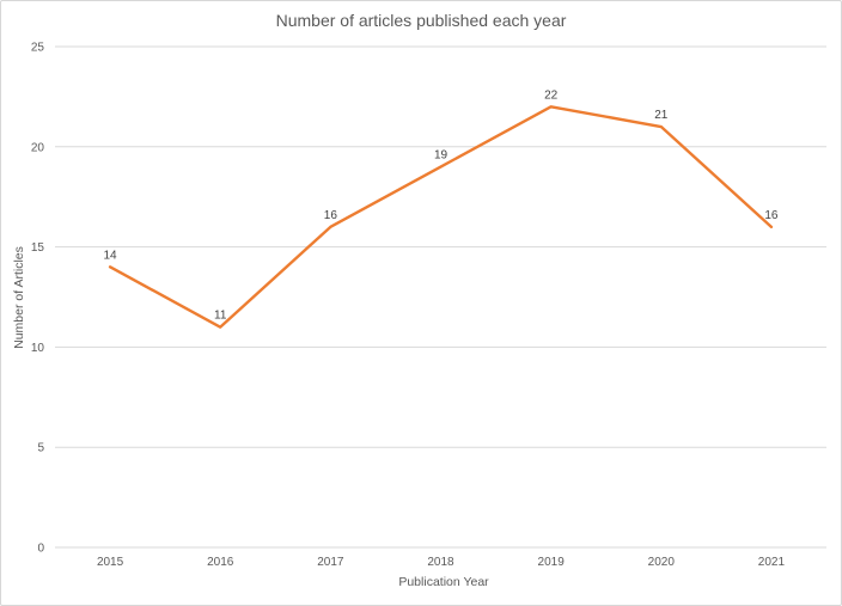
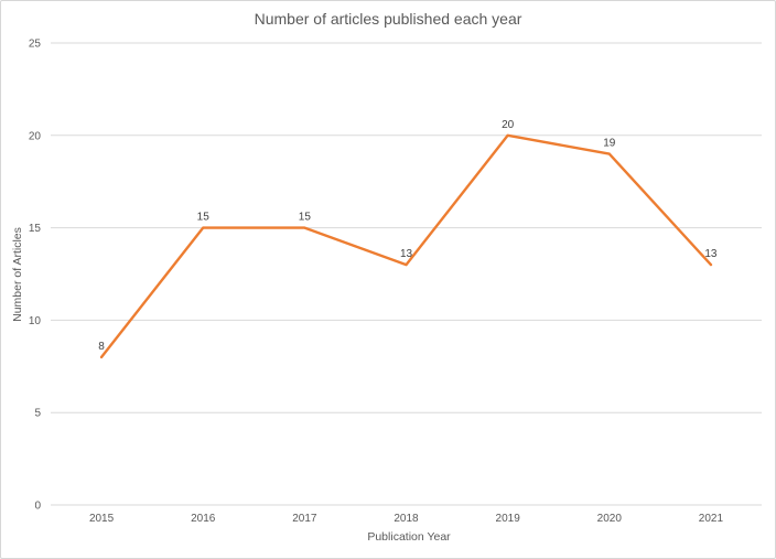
2015: 14 -> 8
2016: 11 -> 15
2017: 16 -> 15
2018: 19 -> 13
2019: 22 -> 20
2020: 21 -> 19
2021: 16 -> 13
